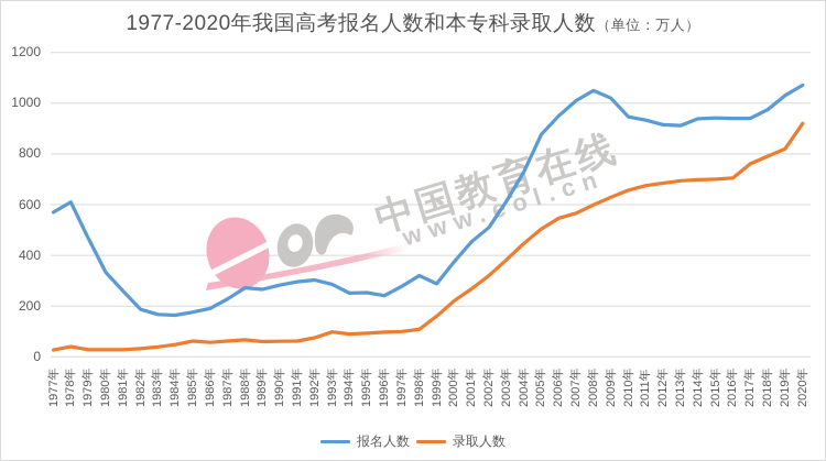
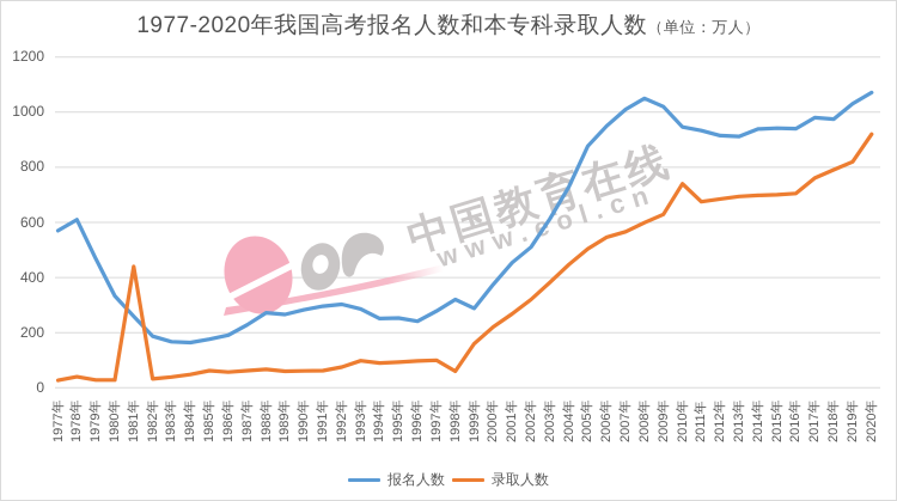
录取人数/1981年: 30 -> 440
录取人数/1998年: 110 -> 60
录取人数/2010年: 660 -> 740
报名人数/2017年: 940 -> 980
